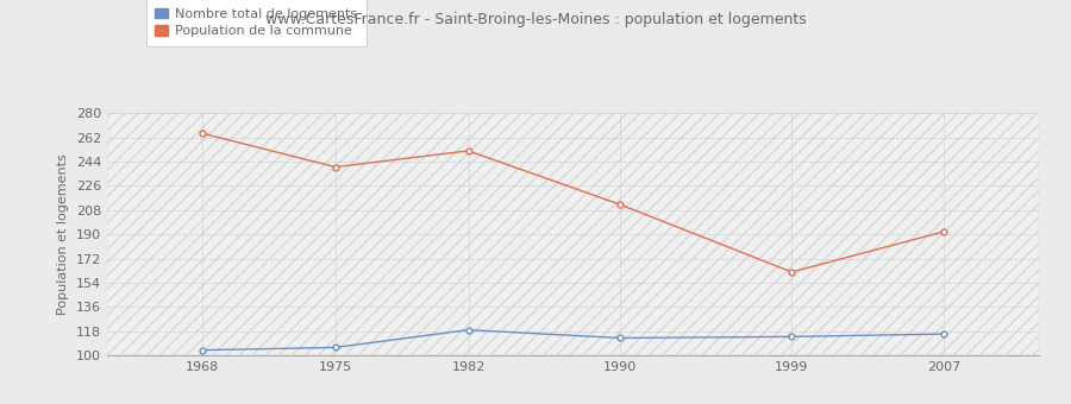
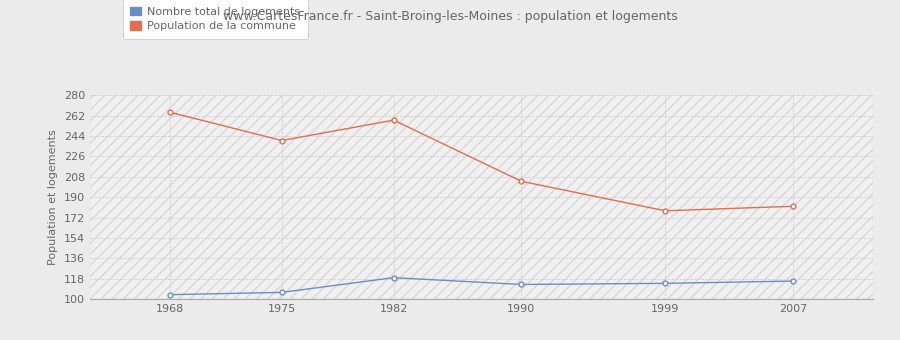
Population de la commune/1982: 252 -> 258
Population de la commune/1990: 212 -> 204
Population de la commune/1999: 162 -> 178
Population de la commune/2007: 192 -> 182
